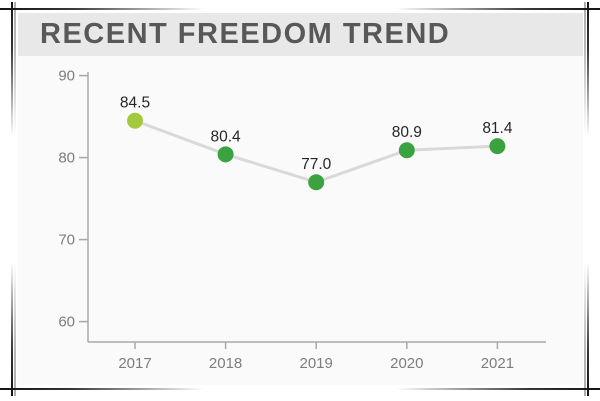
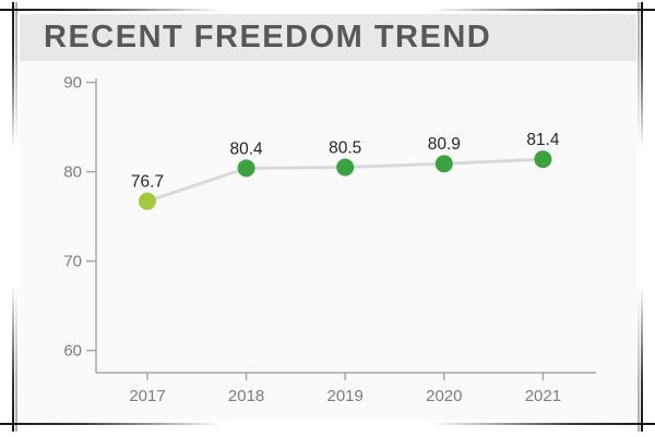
2017: 84.5 -> 76.7
2019: 77.0 -> 80.5
